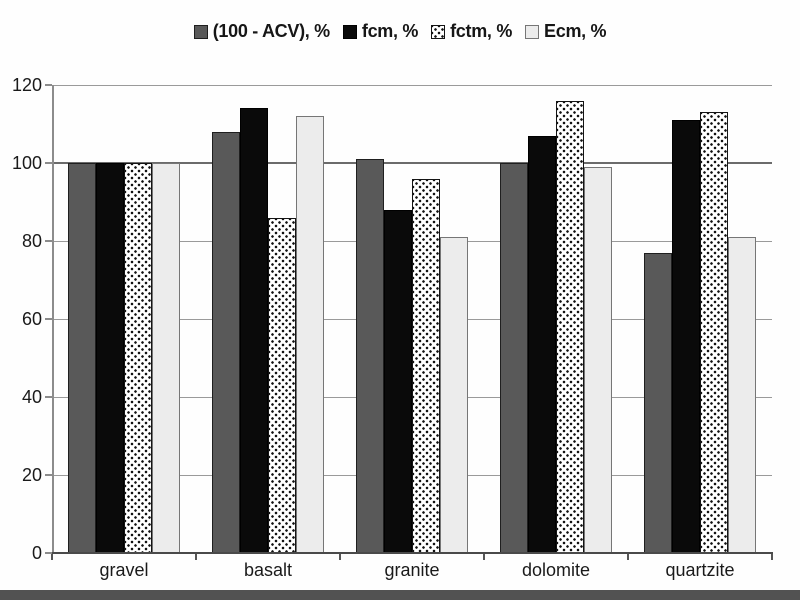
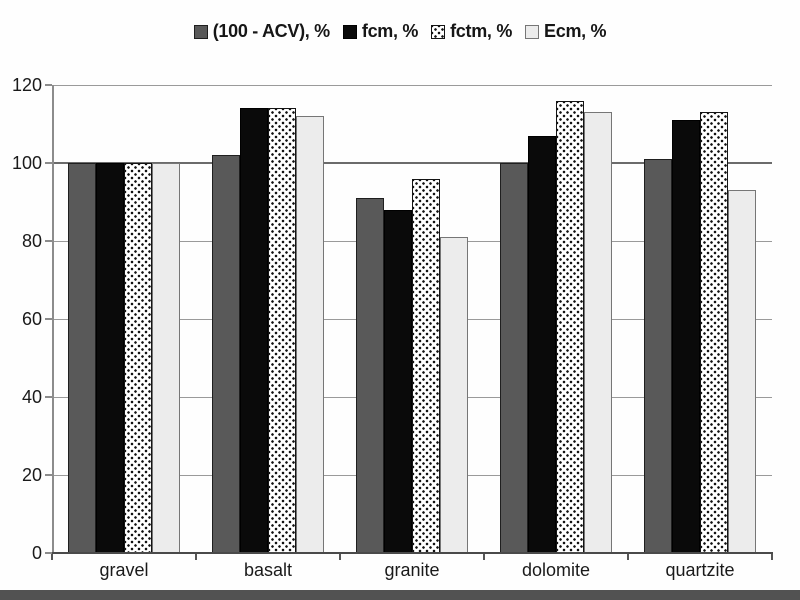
(100 - ACV), %/basalt: 108 -> 102
fctm, %/basalt: 86 -> 114
(100 - ACV), %/granite: 101 -> 91
Ecm, %/dolomite: 99 -> 113
(100 - ACV), %/quartzite: 77 -> 101
Ecm, %/quartzite: 81 -> 93
